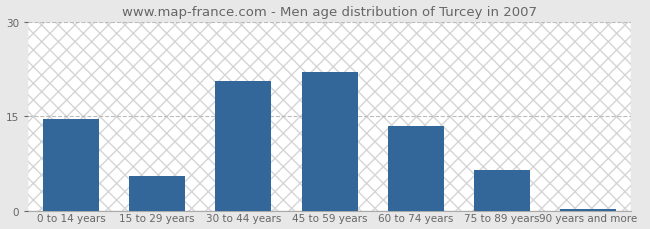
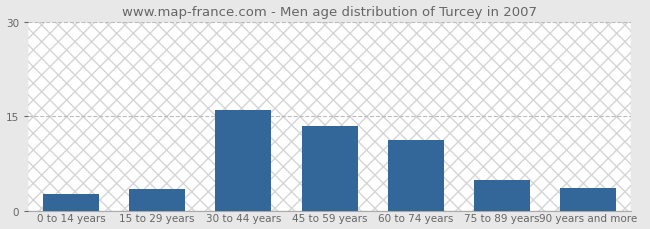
0 to 14 years: 14.5 -> 2.6
15 to 29 years: 5.5 -> 3.4
30 to 44 years: 20.5 -> 16.0
45 to 59 years: 22.0 -> 13.4
60 to 74 years: 13.5 -> 11.2
75 to 89 years: 6.5 -> 4.8
90 years and more: 0.3 -> 3.6
